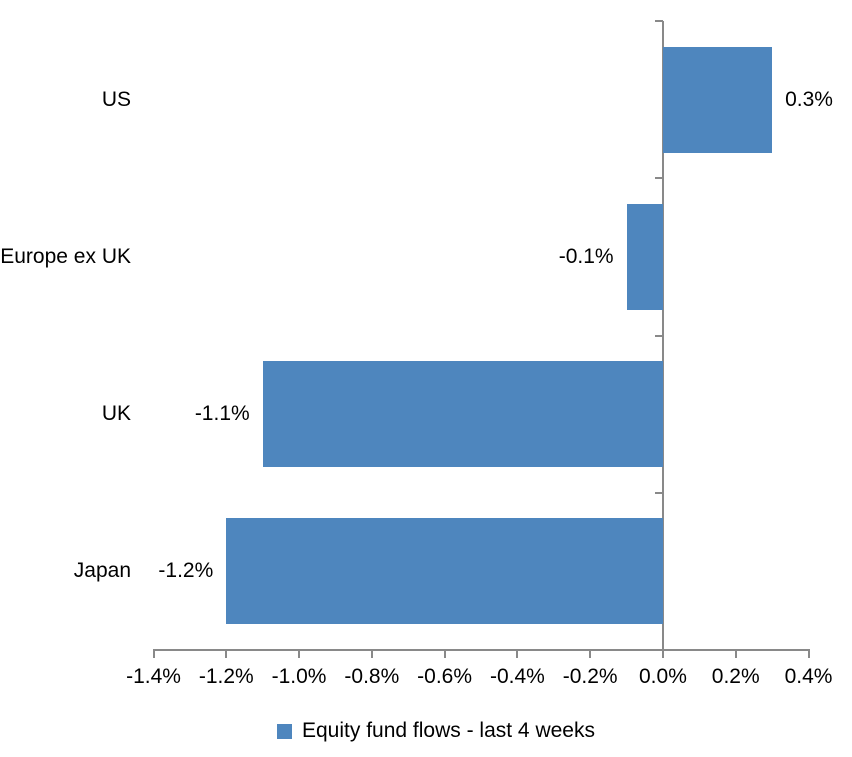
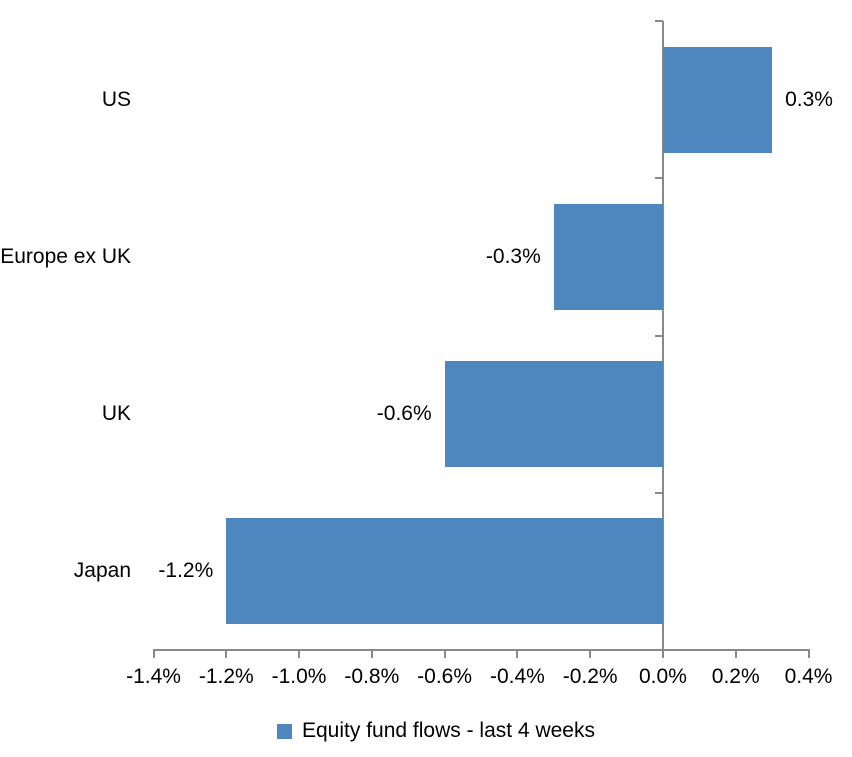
Europe ex UK: -0.1% -> -0.3%
UK: -1.1% -> -0.6%
